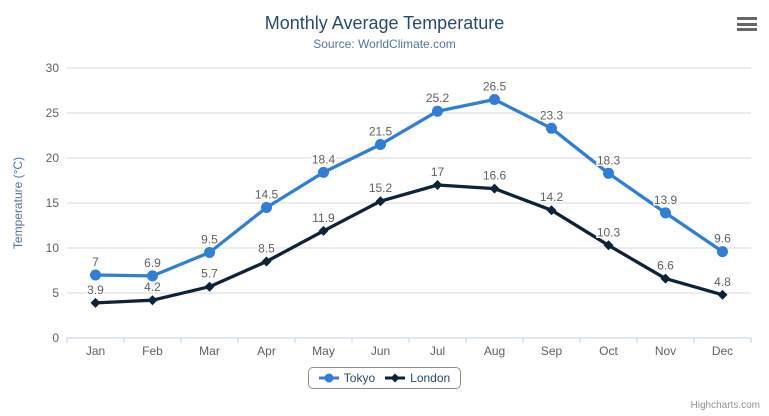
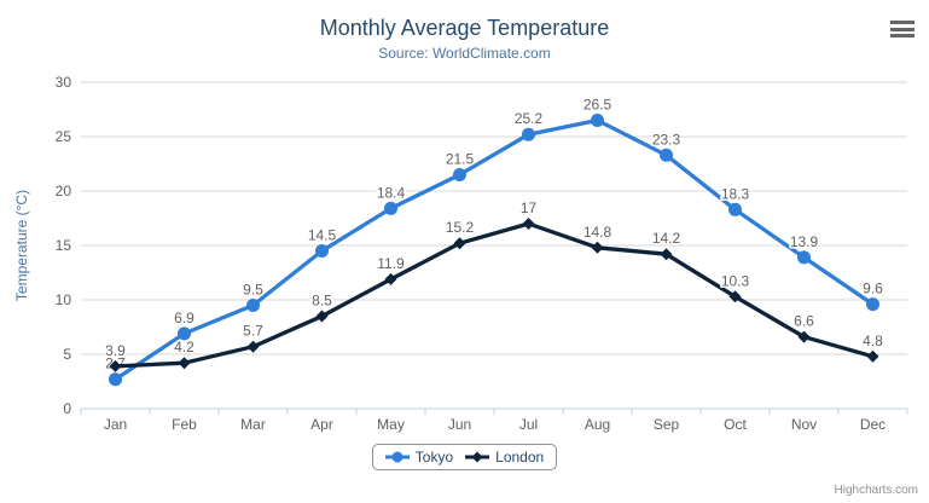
Tokyo/Jan: 7 -> 2.7
London/Aug: 16.6 -> 14.8
